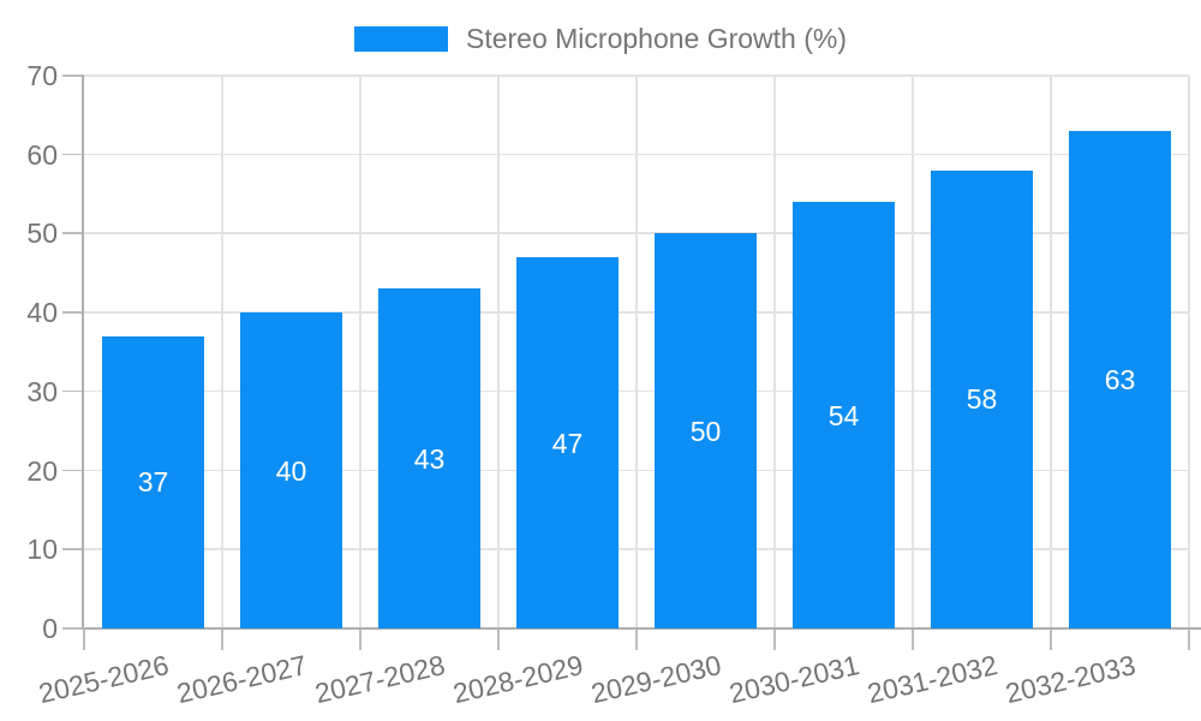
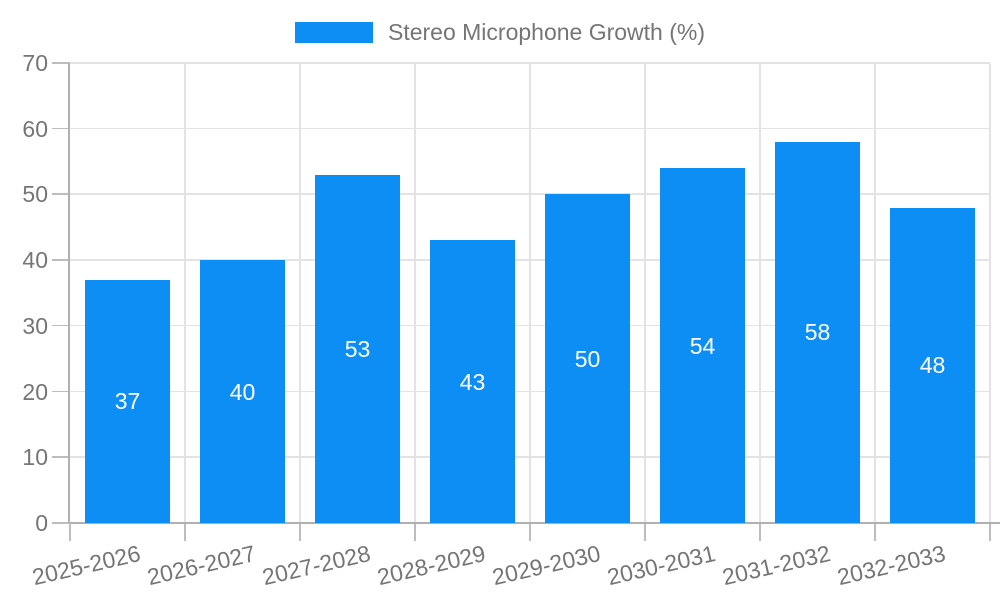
2027-2028: 43 -> 53
2028-2029: 47 -> 43
2032-2033: 63 -> 48
